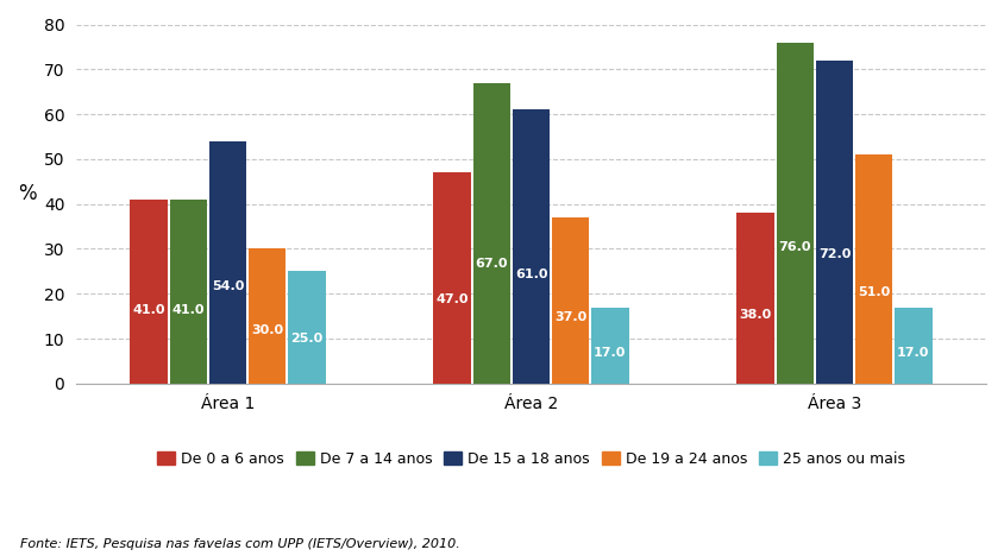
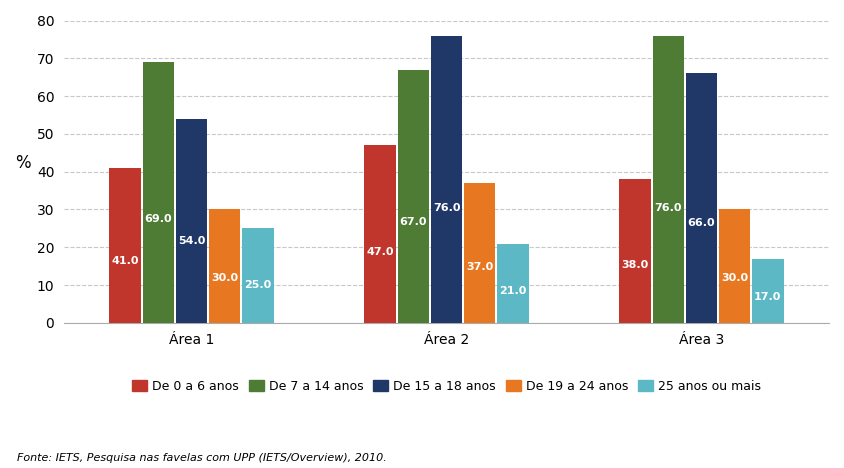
De 7 a 14 anos/Área 1: 41.0 -> 69.0
De 15 a 18 anos/Área 2: 61.0 -> 76.0
25 anos ou mais/Área 2: 17.0 -> 21.0
De 15 a 18 anos/Área 3: 72.0 -> 66.0
De 19 a 24 anos/Área 3: 51.0 -> 30.0
